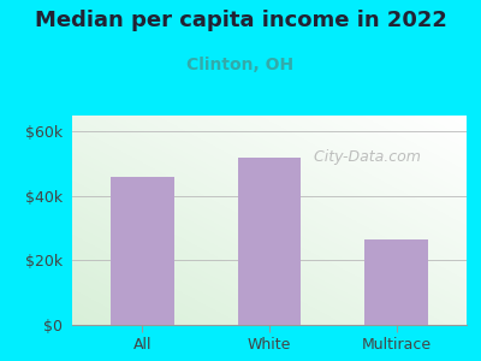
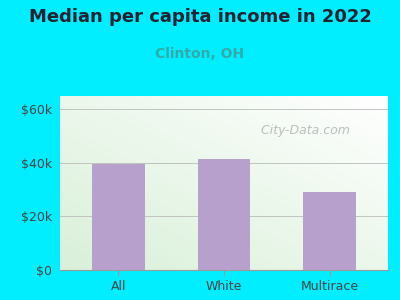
All: $46.0k -> $39.5k
White: $52.0k -> $41.5k
Multirace: $26.5k -> $29.0k
